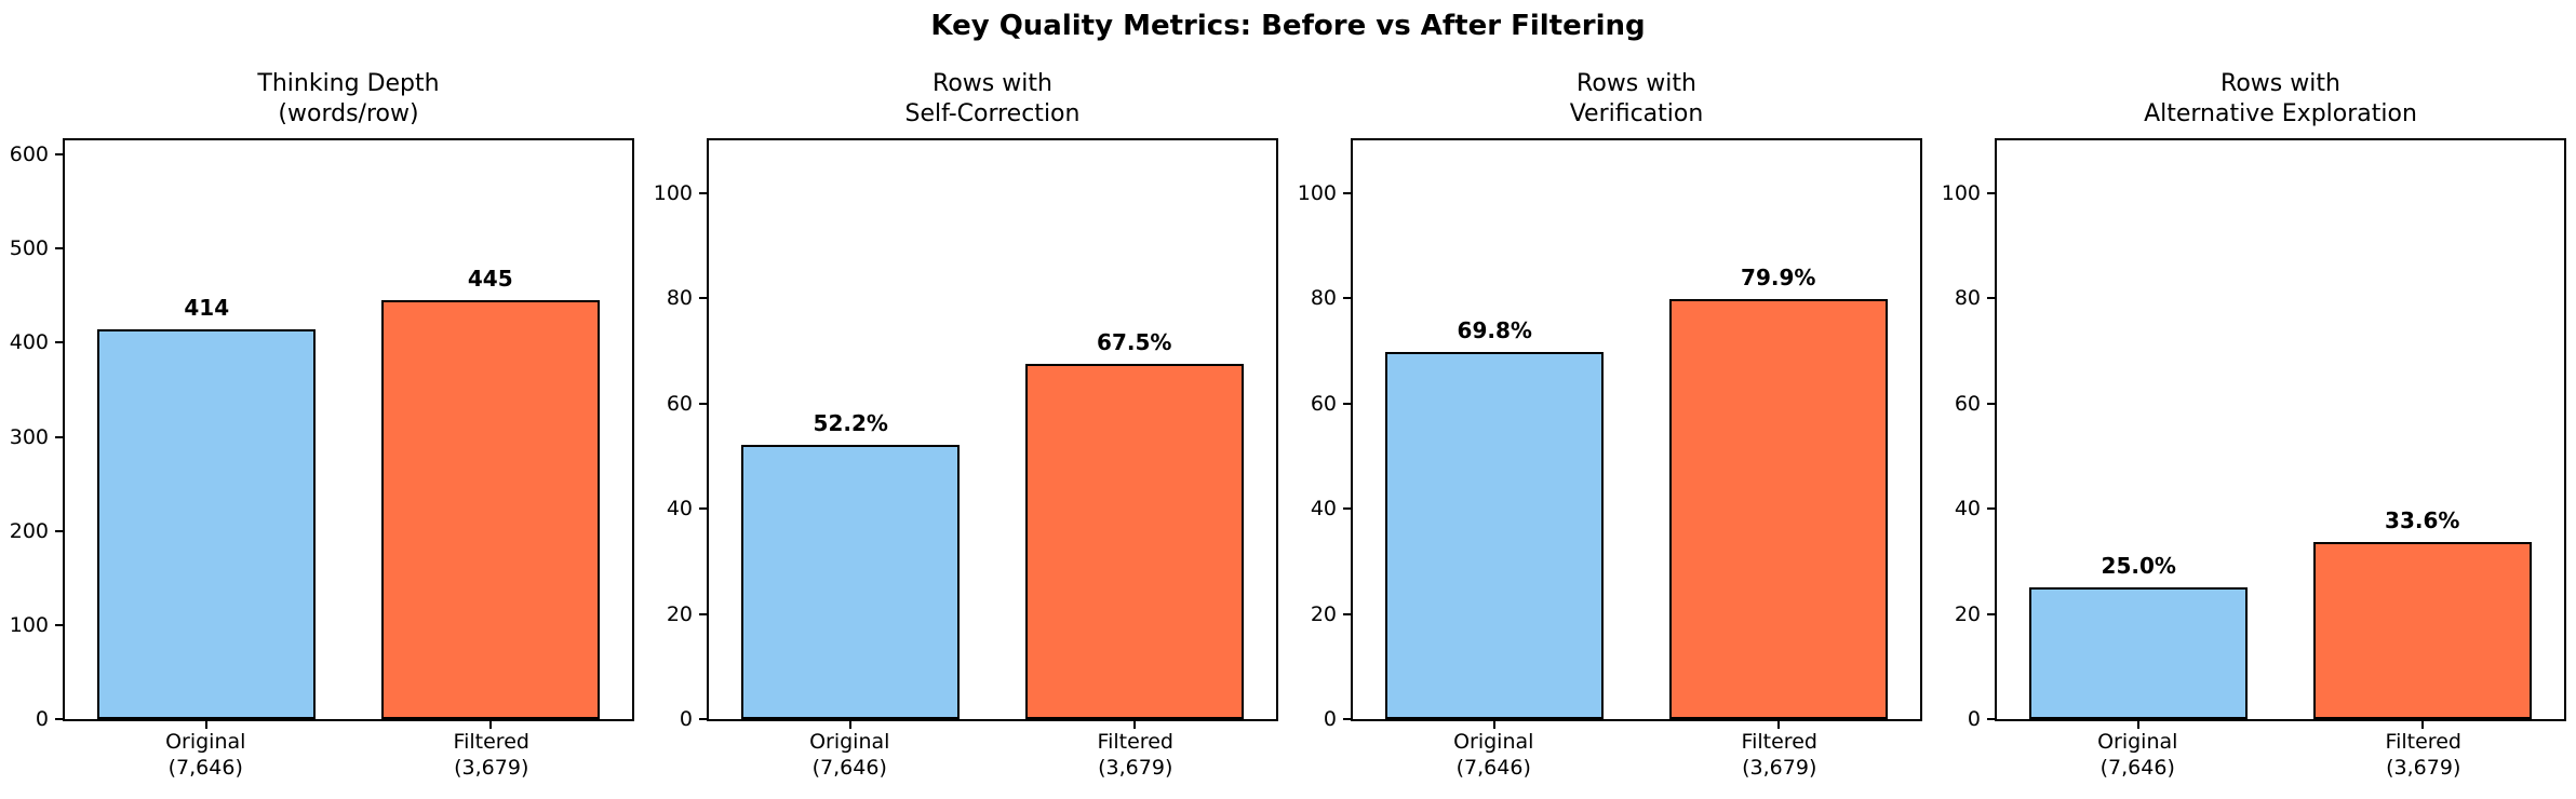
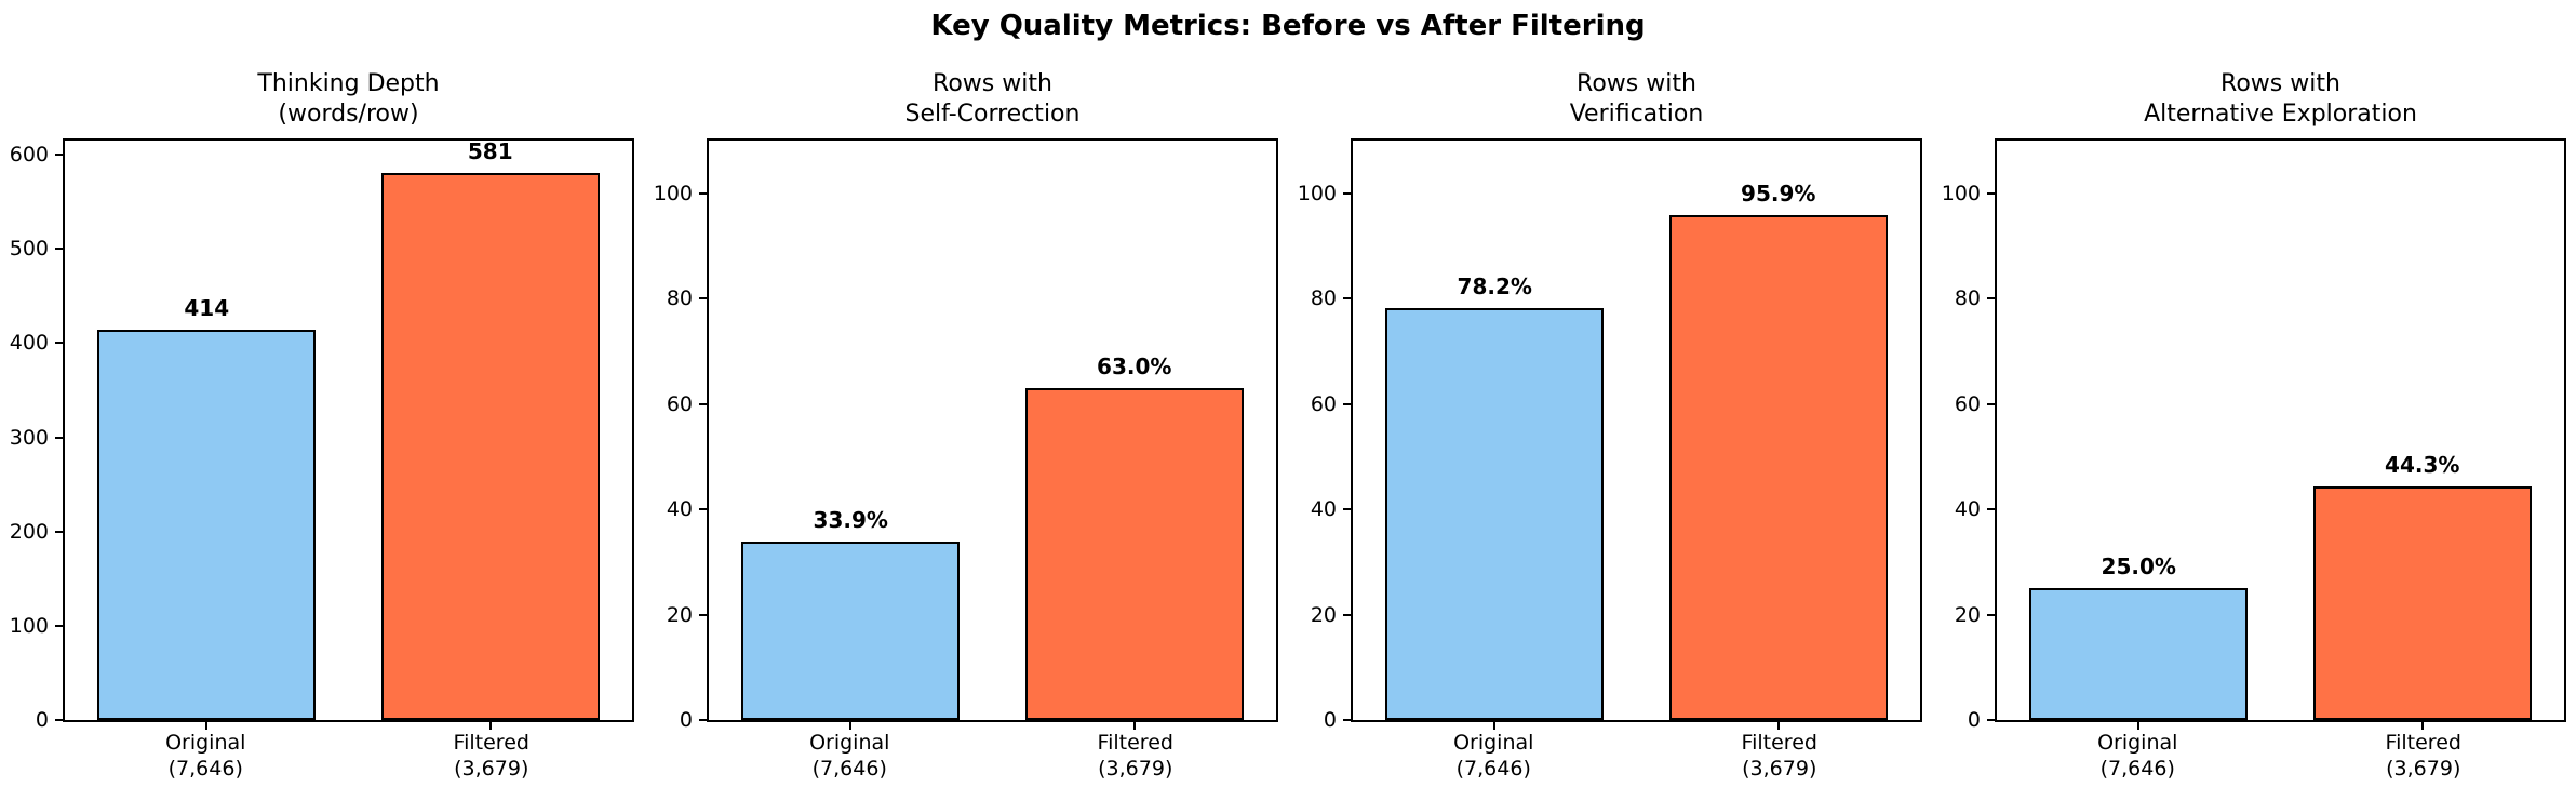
Thinking Depth (words/row)/Filtered (3,679): 445 -> 581
Rows with Self-Correction/Original (7,646): 52.2% -> 33.9%
Rows with Self-Correction/Filtered (3,679): 67.5% -> 63.0%
Rows with Verification/Original (7,646): 69.8% -> 78.2%
Rows with Verification/Filtered (3,679): 79.9% -> 95.9%
Rows with Alternative Exploration/Filtered (3,679): 33.6% -> 44.3%
